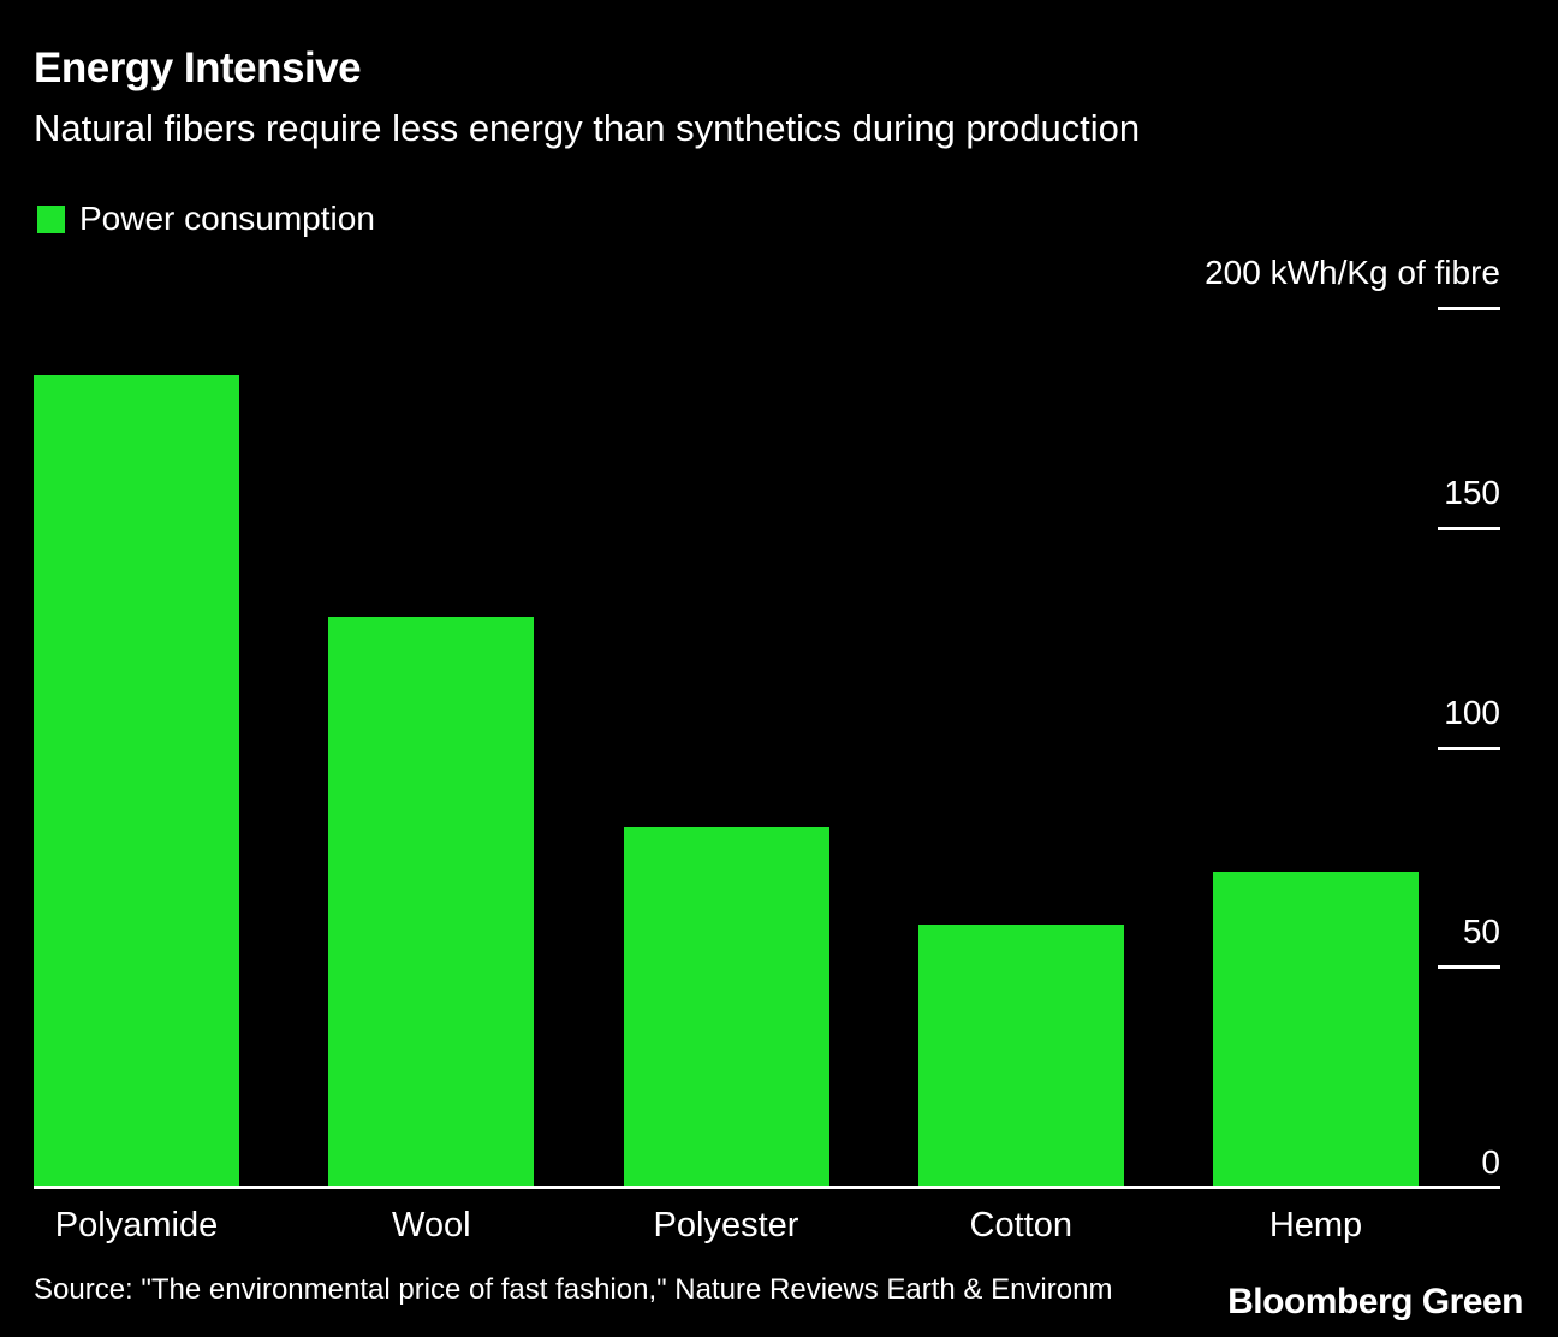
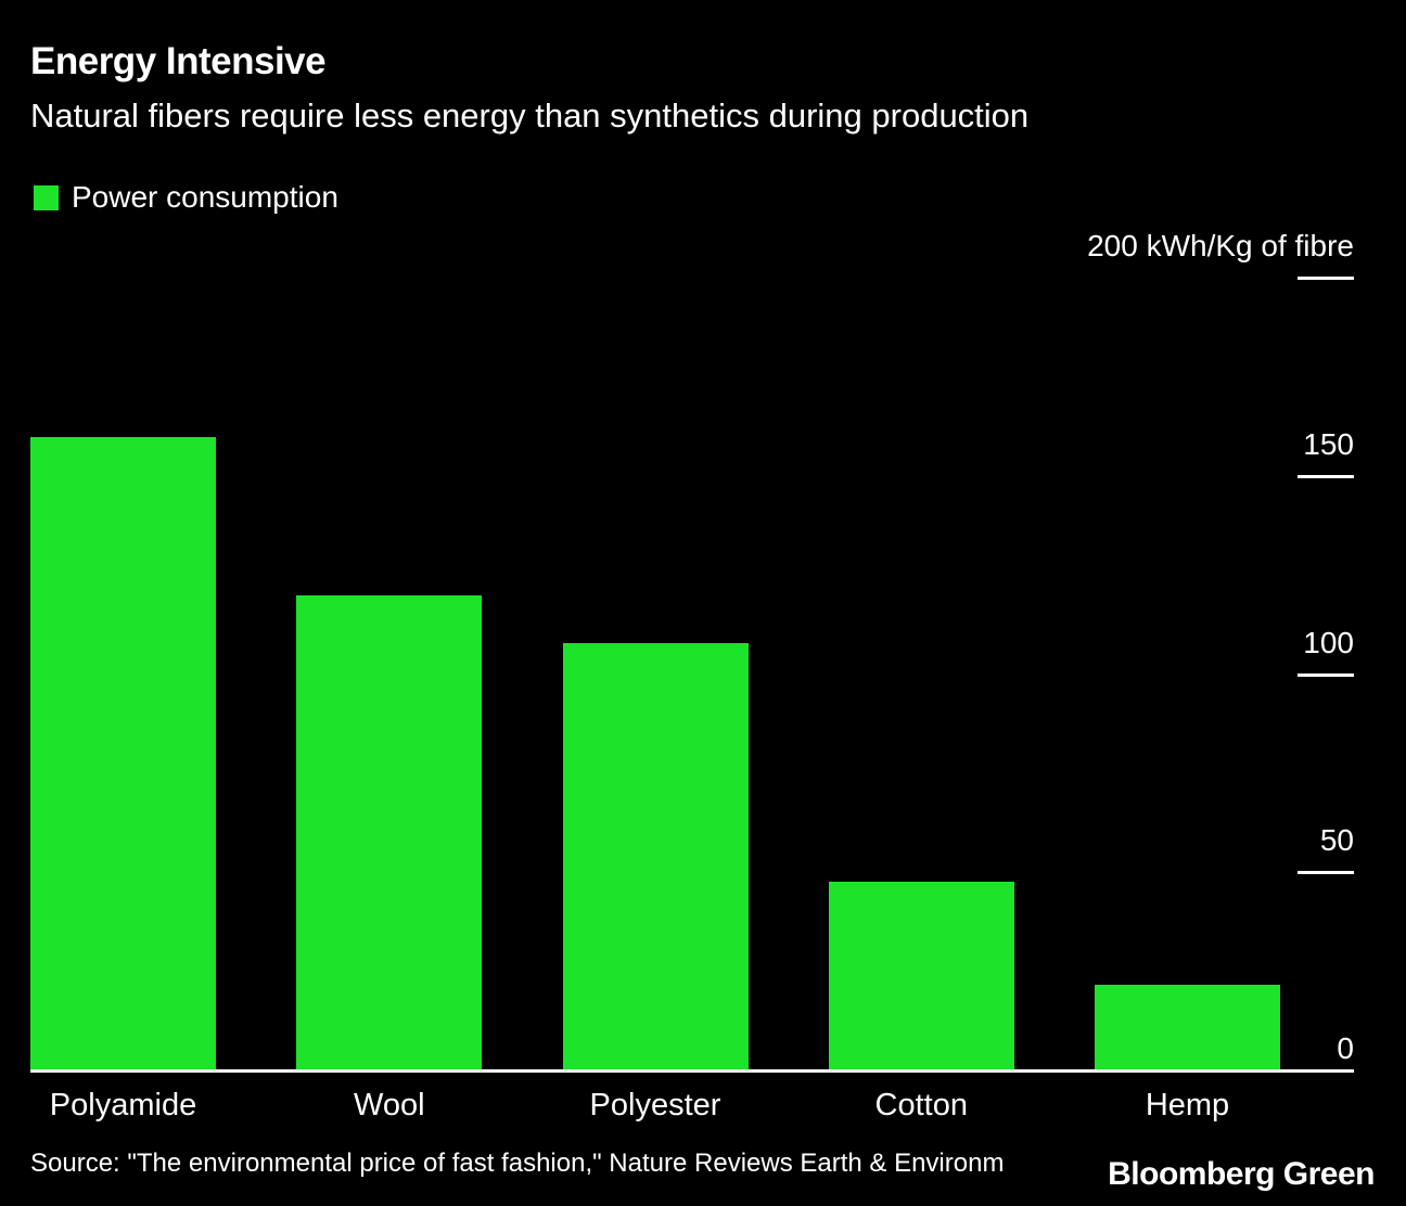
Polyamide: 185 -> 160
Wool: 130 -> 120
Polyester: 82 -> 108
Cotton: 60 -> 48
Hemp: 72 -> 22
